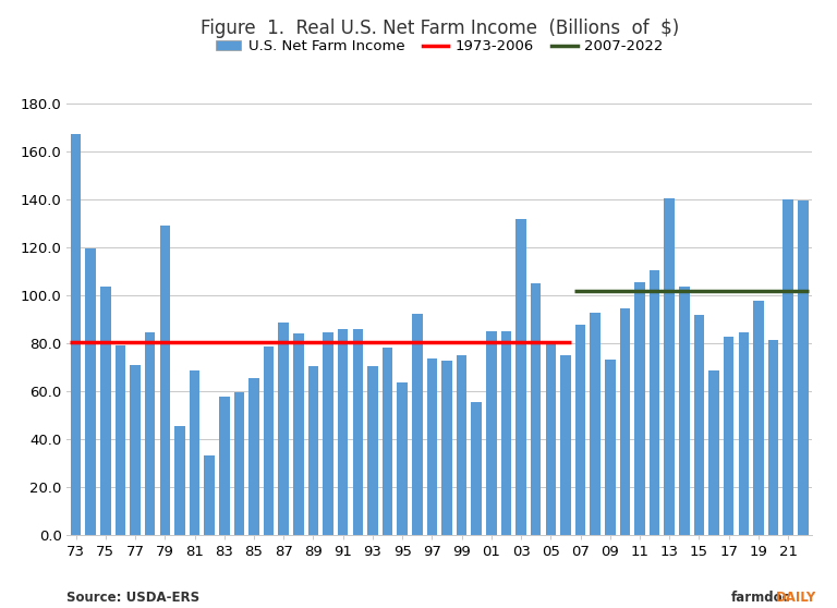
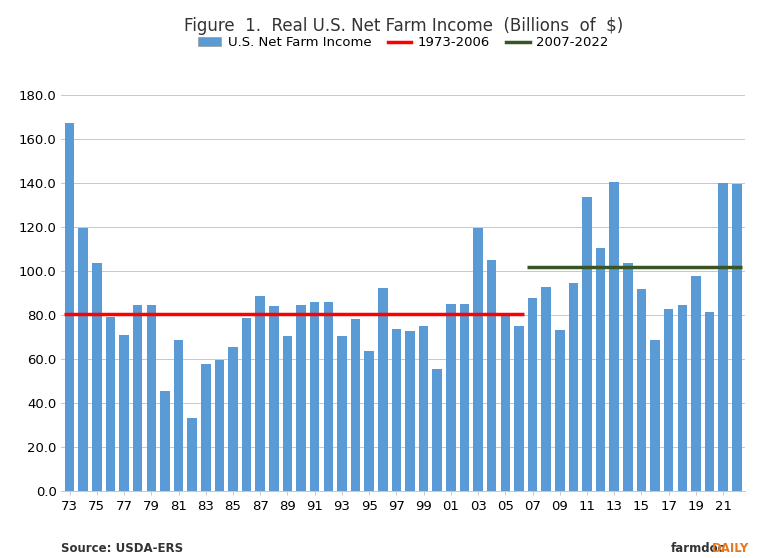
79: 129.0 -> 84.5
03: 131.5 -> 119.5
11: 105.5 -> 133.5
